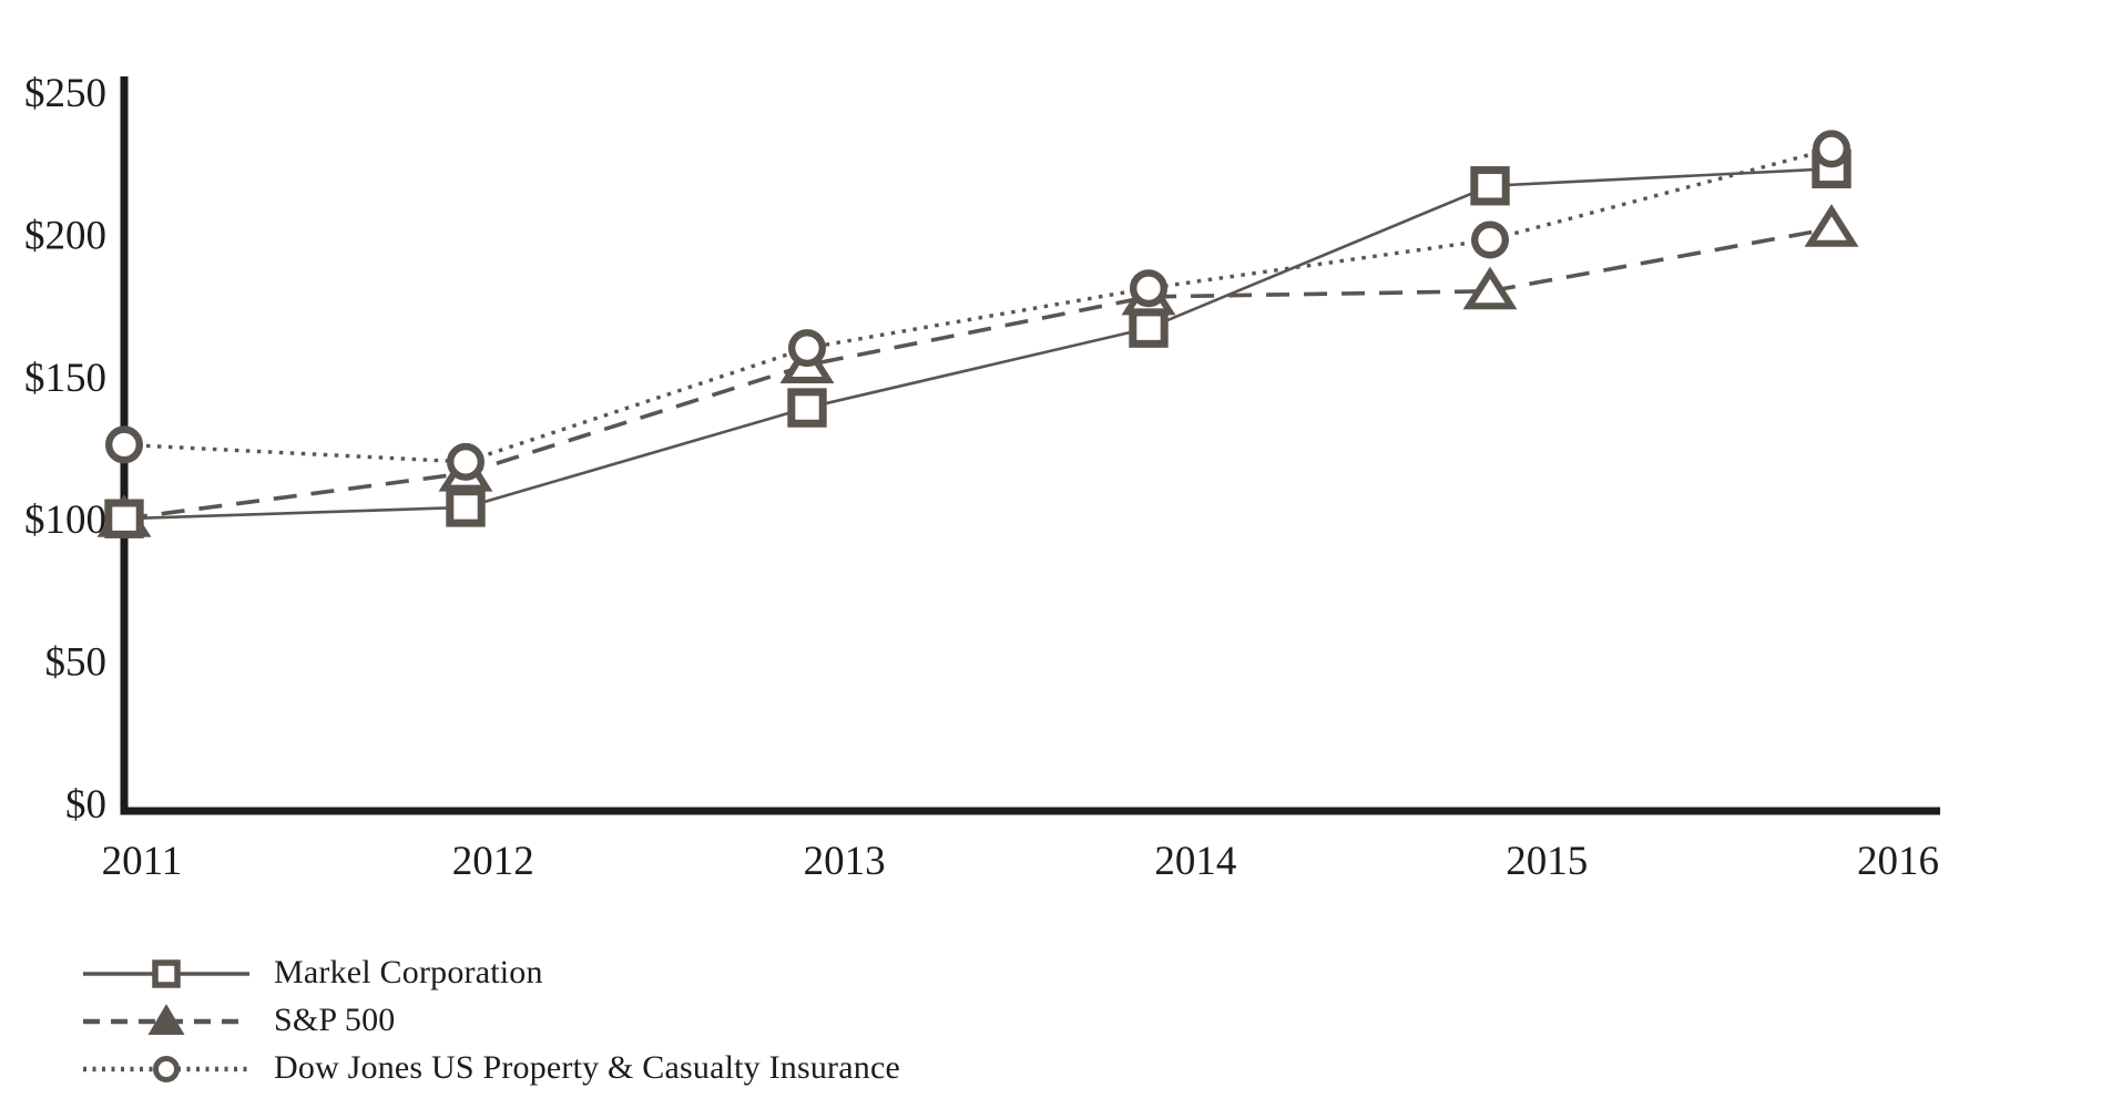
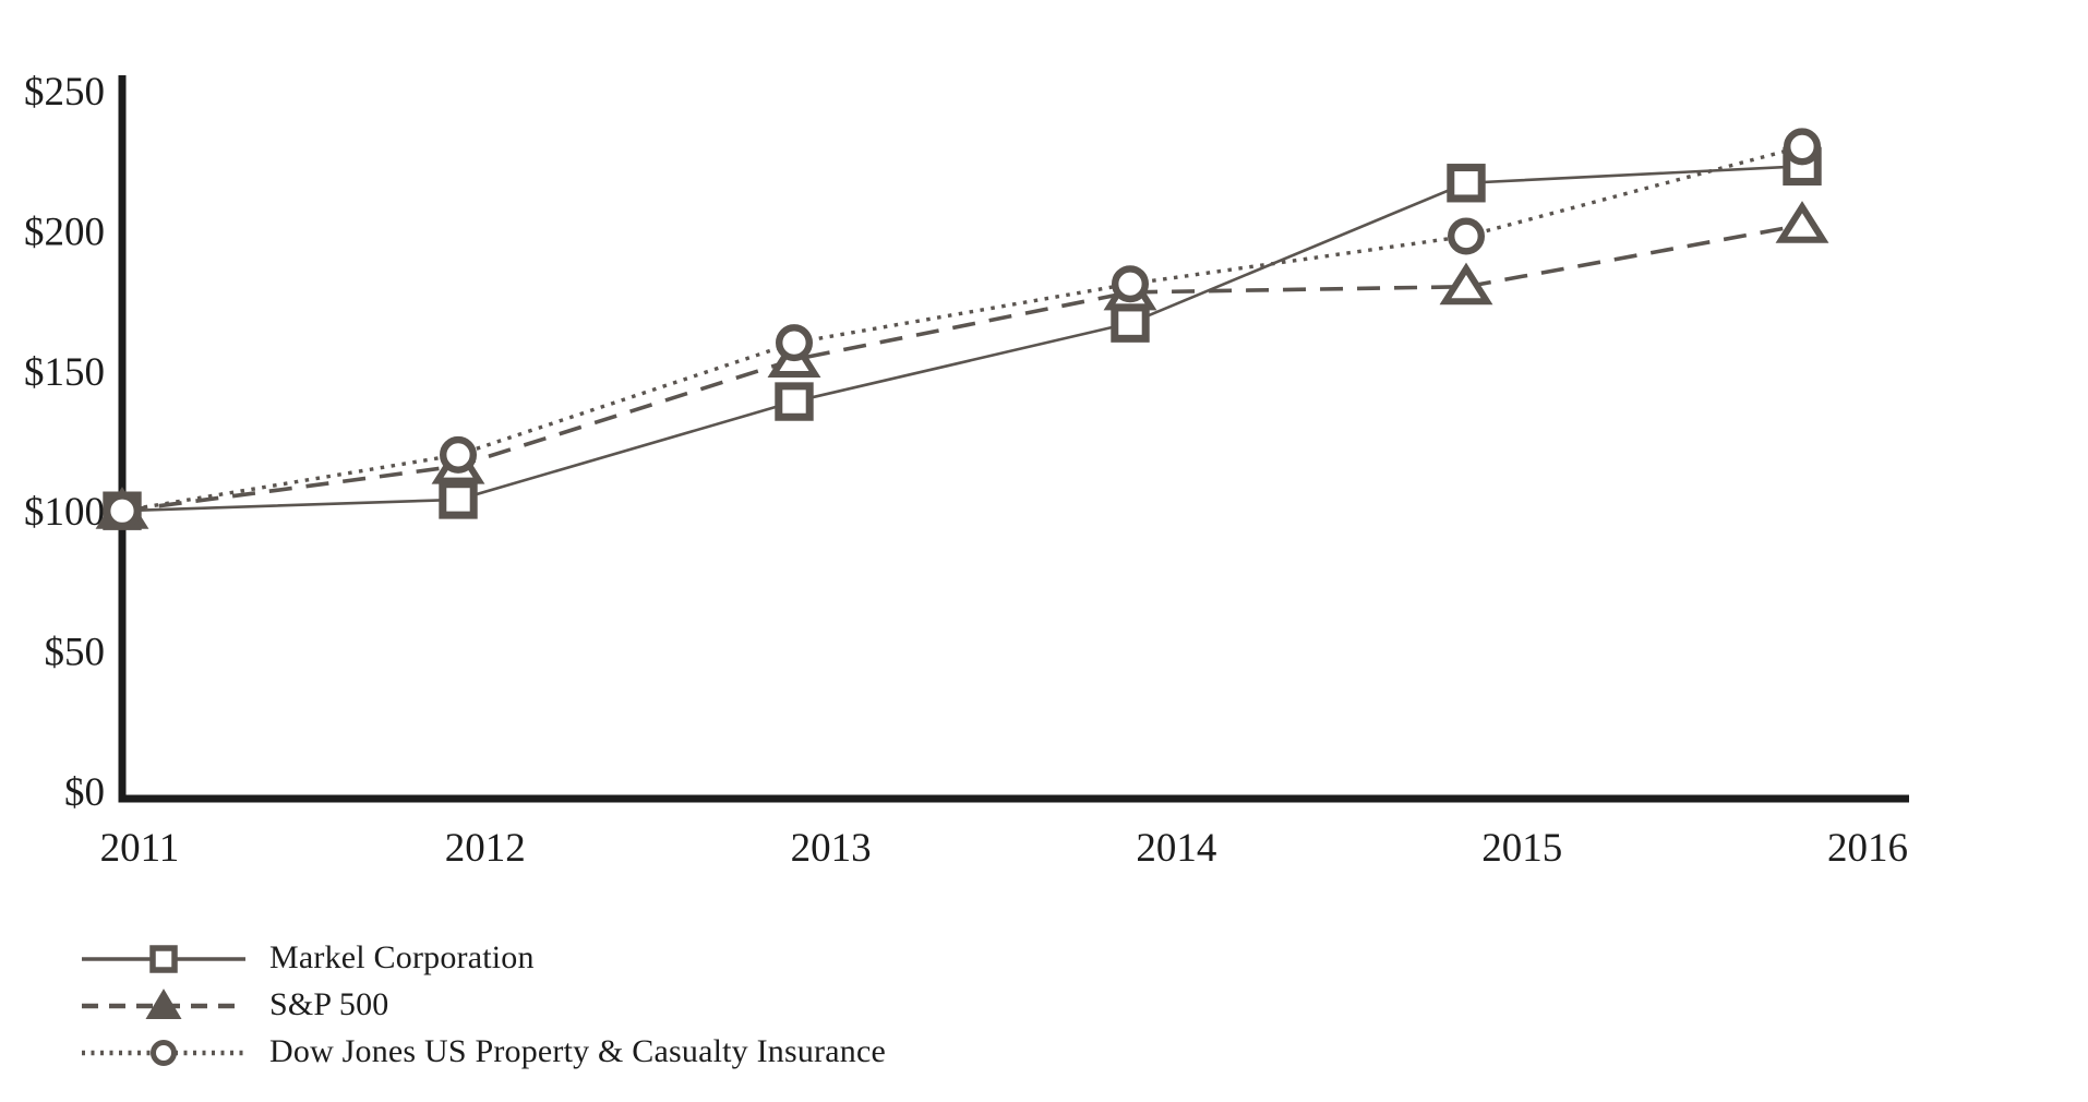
Dow Jones US Property & Casualty Insurance/2011: $126 -> $100
